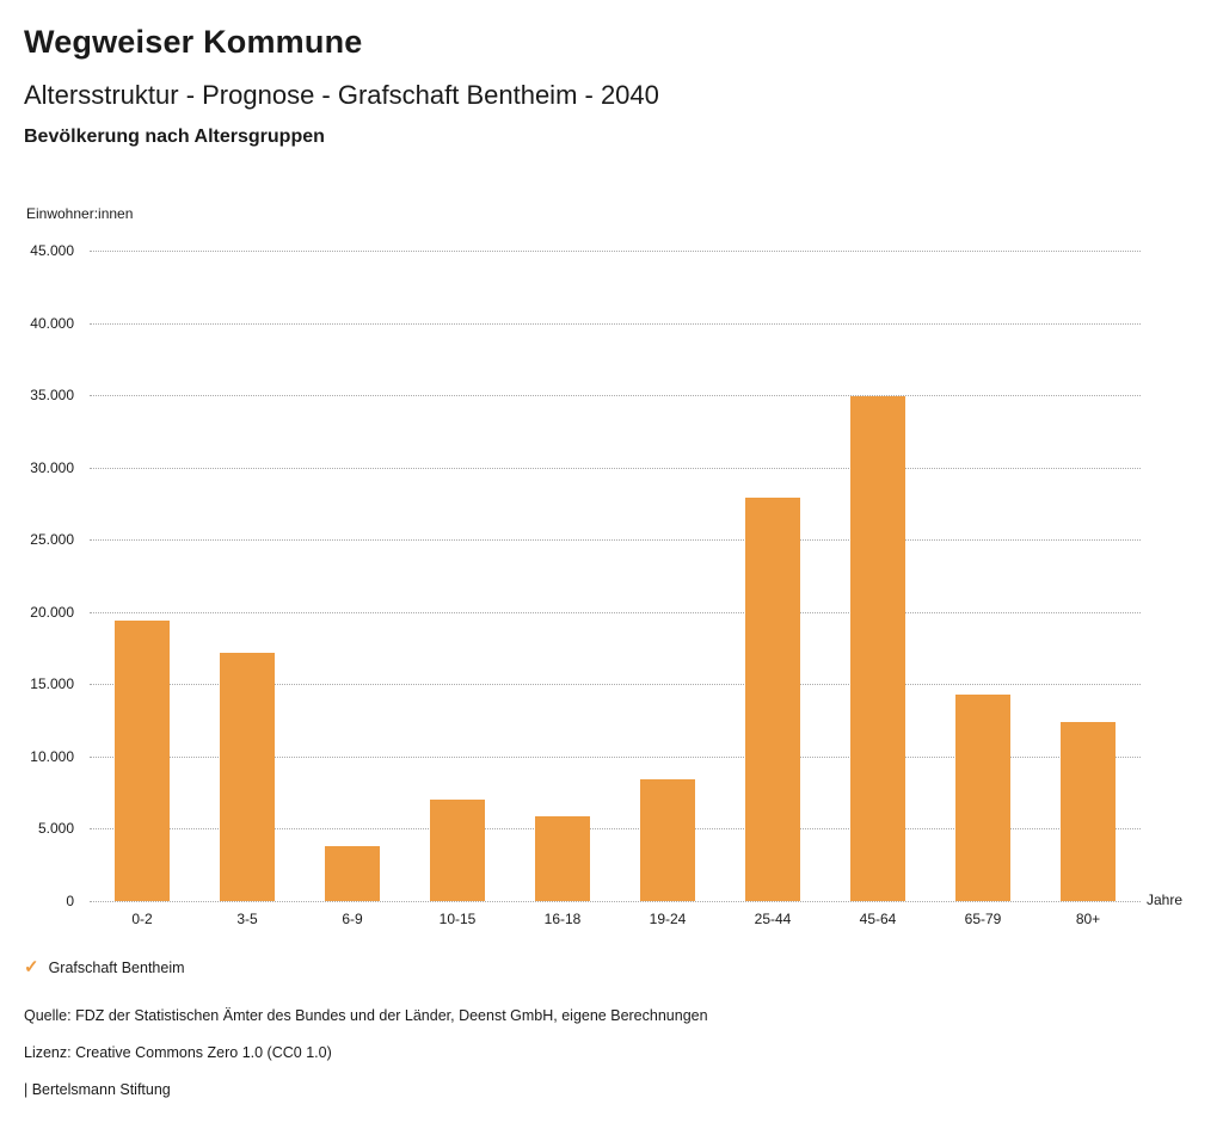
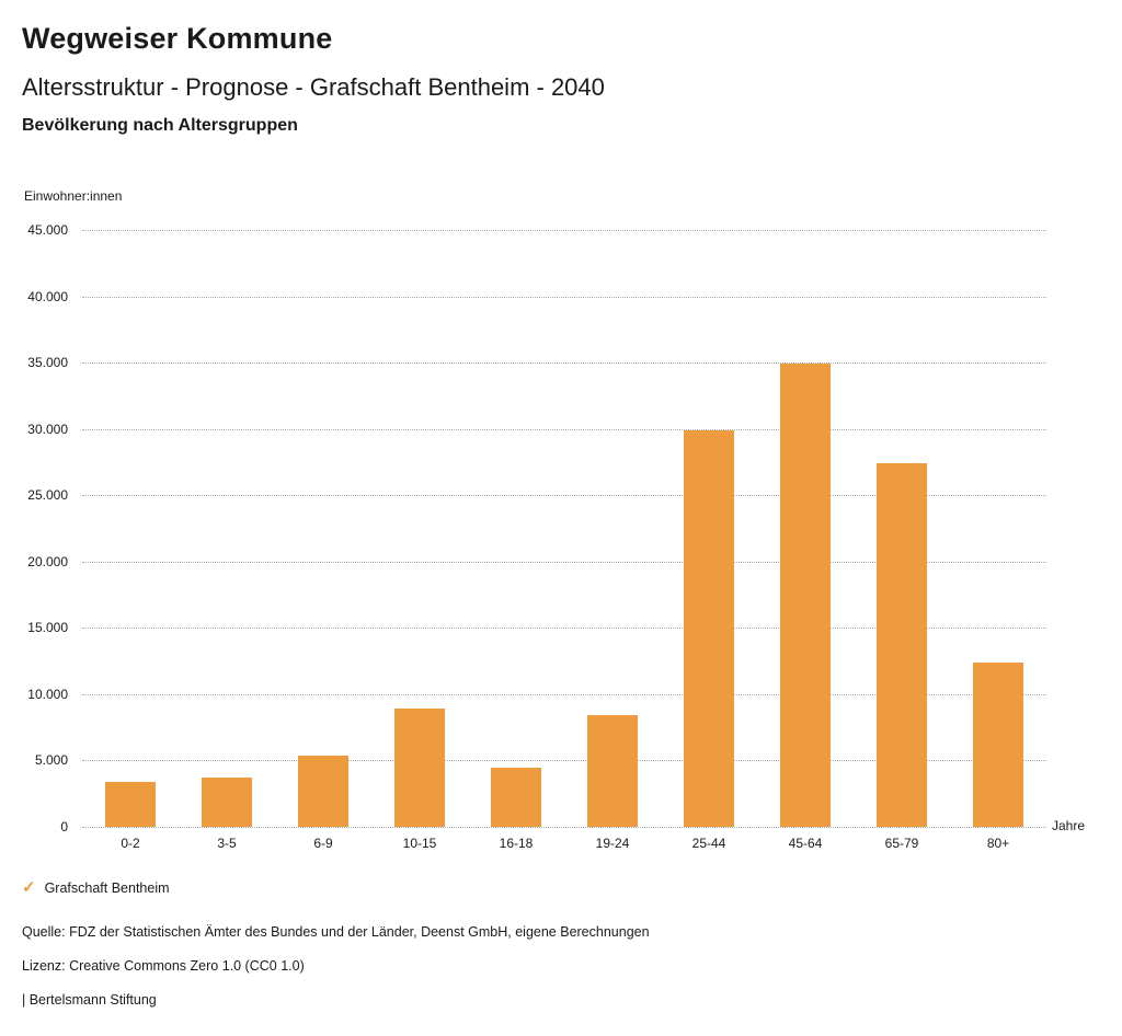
0-2: 19400 -> 3400
3-5: 17200 -> 3700
6-9: 3800 -> 5400
10-15: 7000 -> 8900
16-18: 5900 -> 4500
25-44: 27900 -> 29900
65-79: 14300 -> 27400
